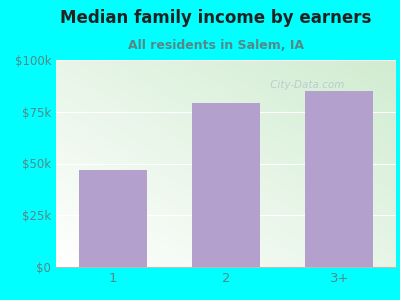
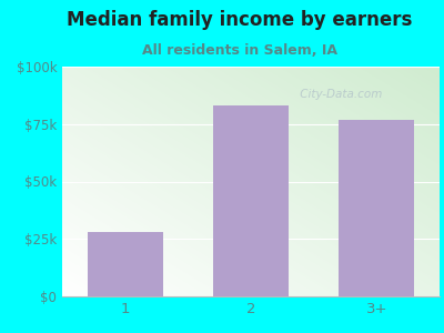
1: $47k -> $28k
2: $79k -> $83k
3+: $85k -> $77k
